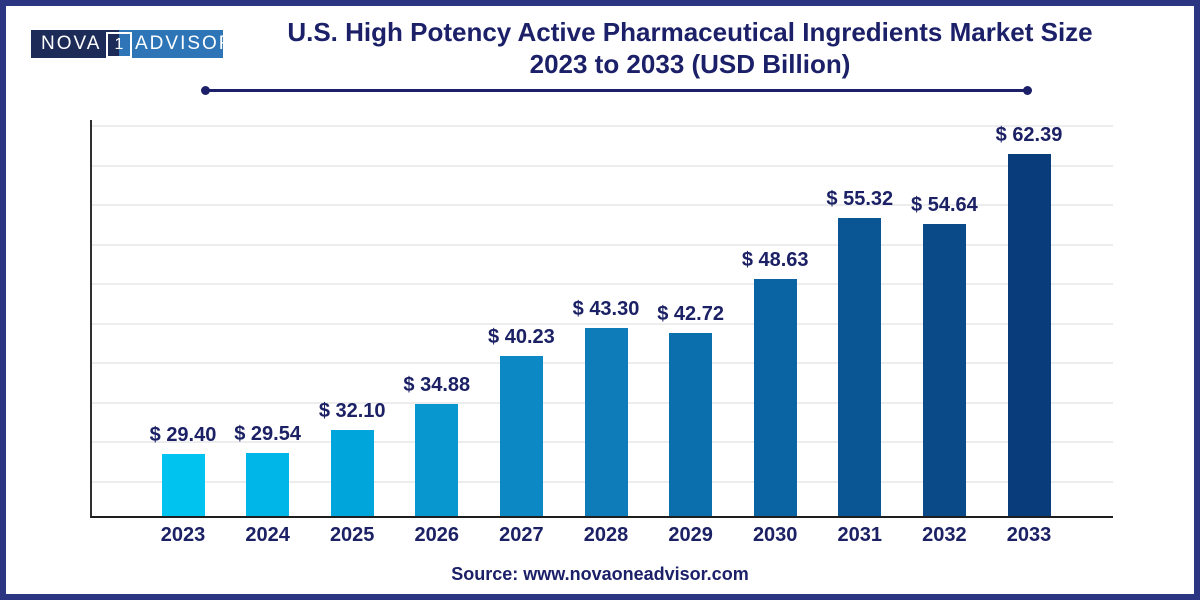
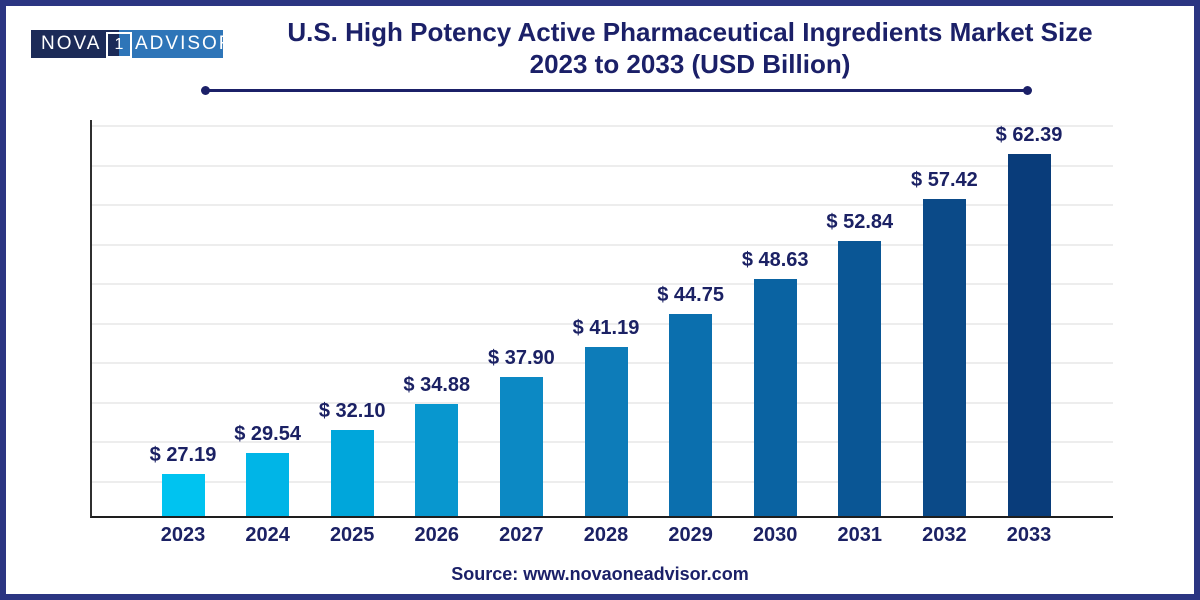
2023: 29.40 -> 27.19
2027: 40.23 -> 37.90
2028: 43.30 -> 41.19
2029: 42.72 -> 44.75
2031: 55.32 -> 52.84
2032: 54.64 -> 57.42
